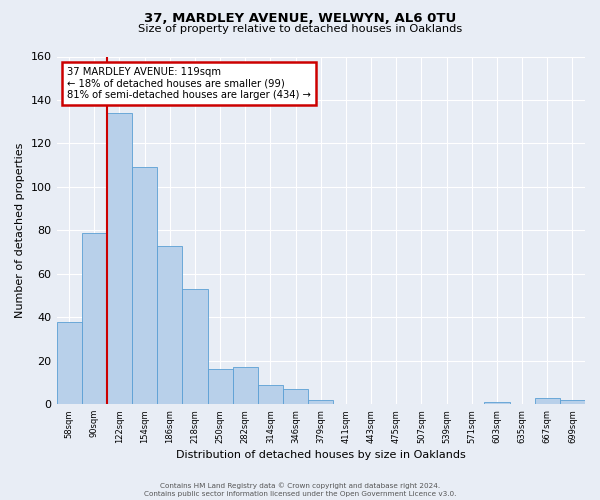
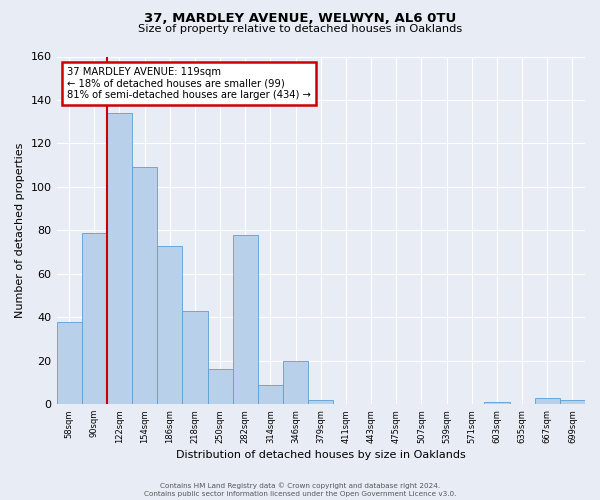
218sqm: 53 -> 43
282sqm: 17 -> 78
346sqm: 7 -> 20
